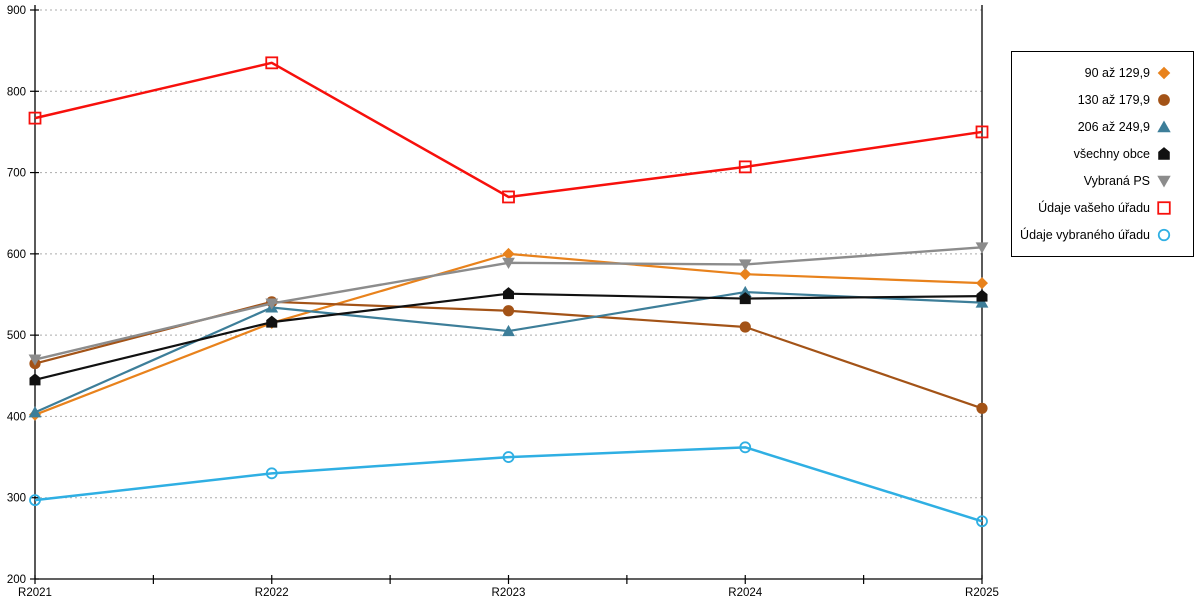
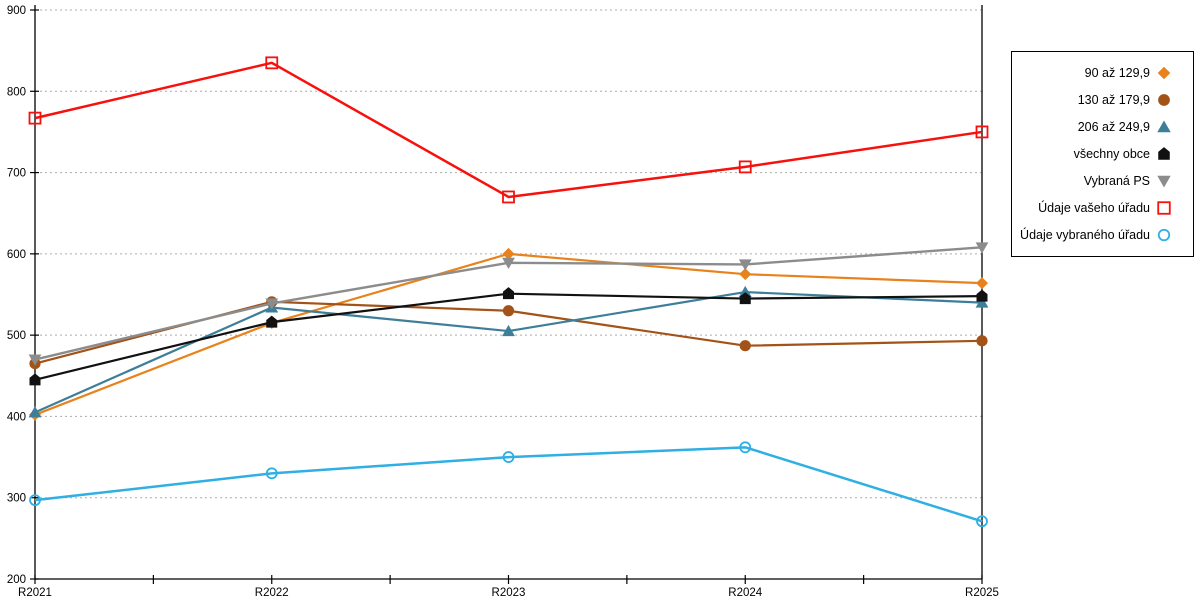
130 až 179,9/R2024: 510 -> 490
130 až 179,9/R2025: 410 -> 490
